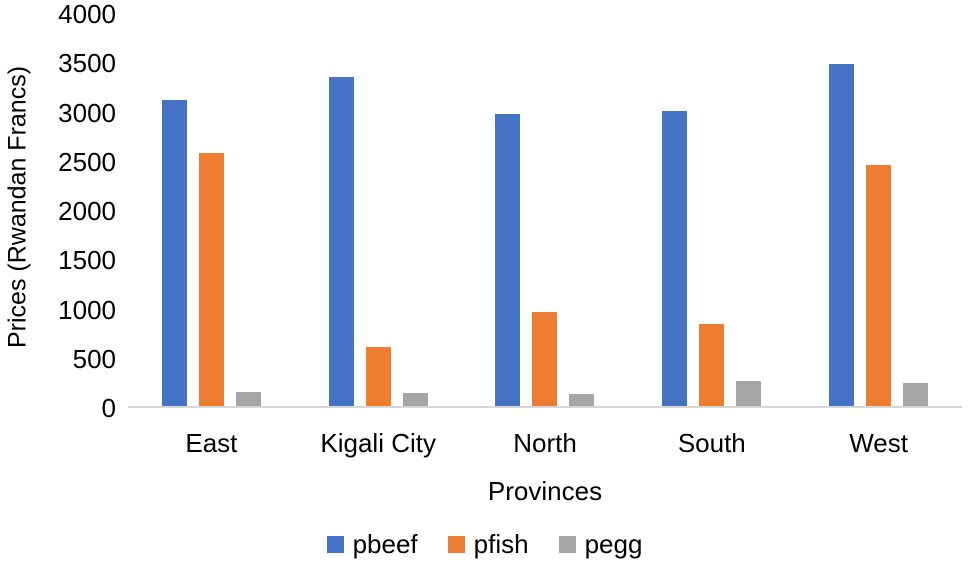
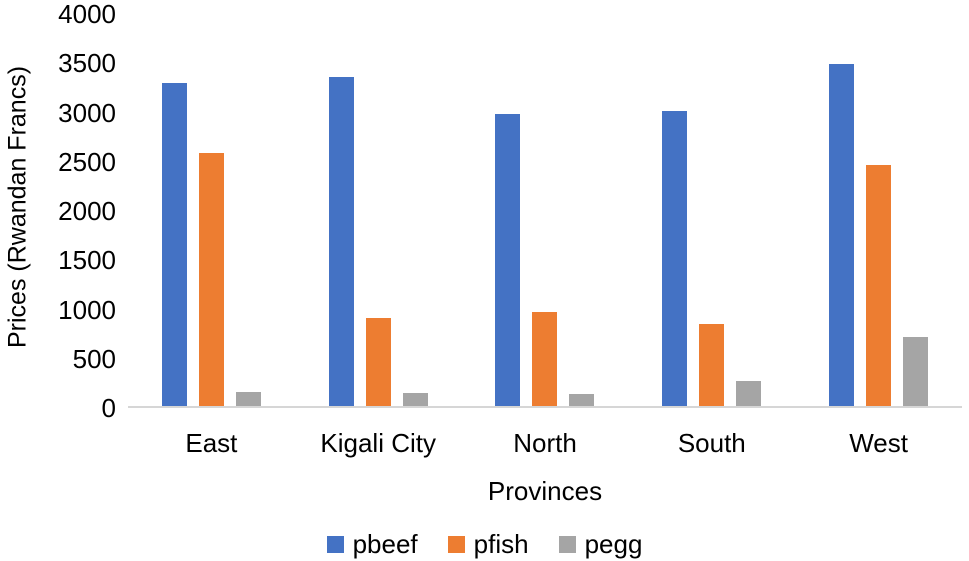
pbeef/East: 3100 -> 3300
pfish/Kigali City: 600 -> 900
pegg/West: 200 -> 700
